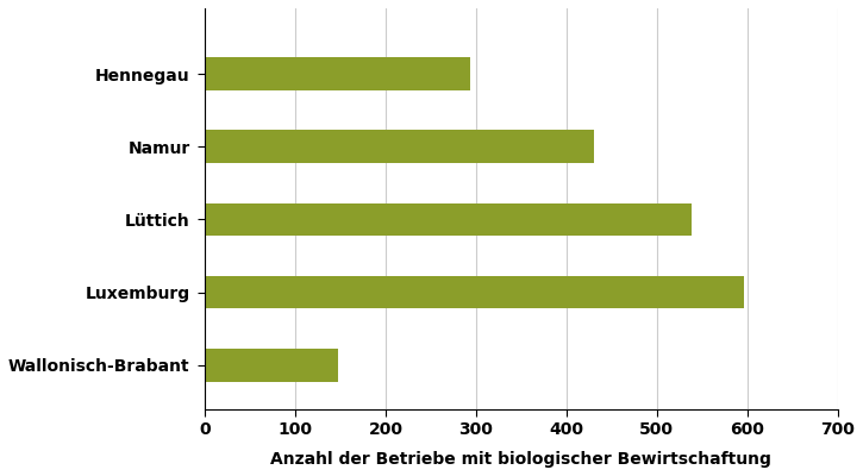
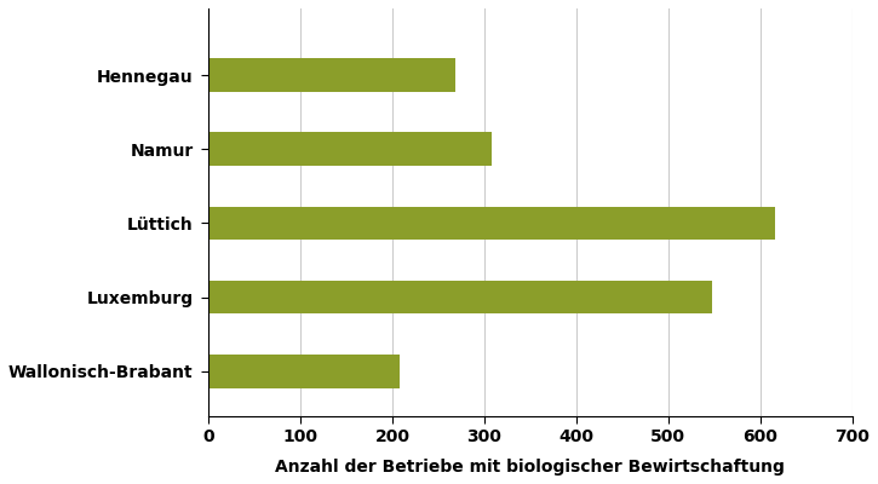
Hennegau: 293 -> 268
Namur: 430 -> 308
Lüttich: 538 -> 616
Luxemburg: 597 -> 548
Wallonisch-Brabant: 148 -> 208
